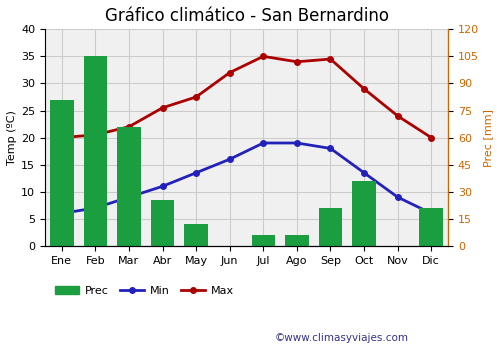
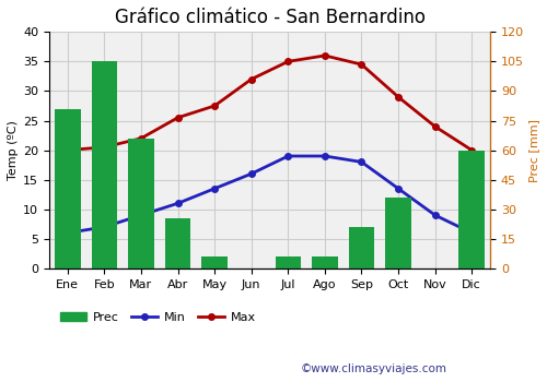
Prec/May: 12 -> 6
Max/Ago: 34.0 -> 36.0
Prec/Dic: 21 -> 60
